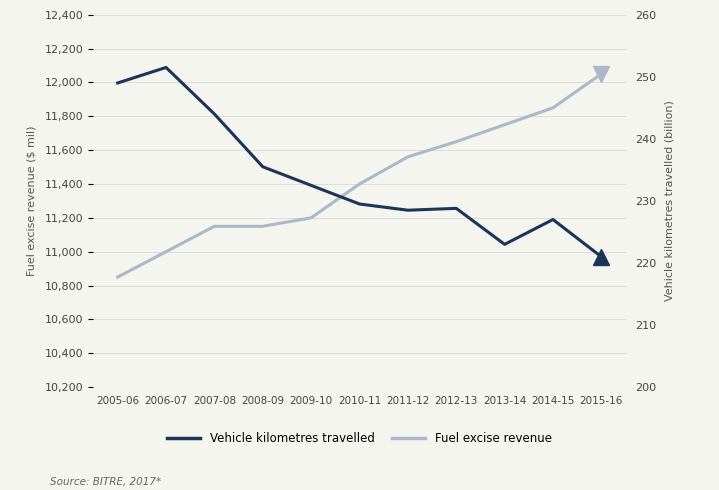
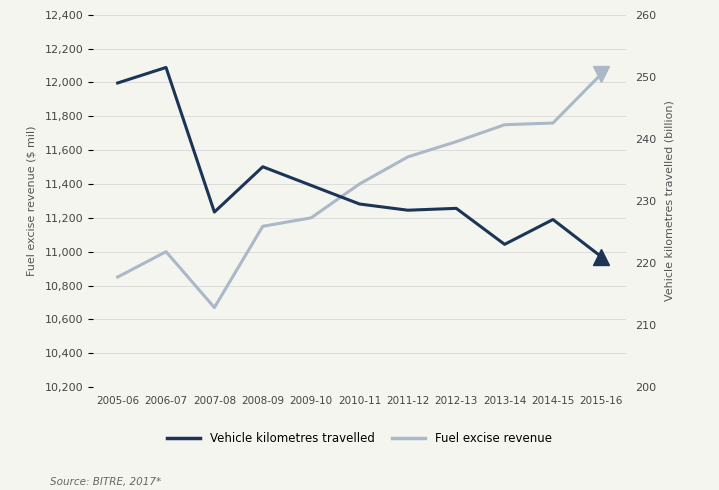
Vehicle kilometres travelled/2007-08: 244.0 -> 228.2
Fuel excise revenue/2007-08: 11,150 -> 10,670
Fuel excise revenue/2014-15: 11,850 -> 11,760
